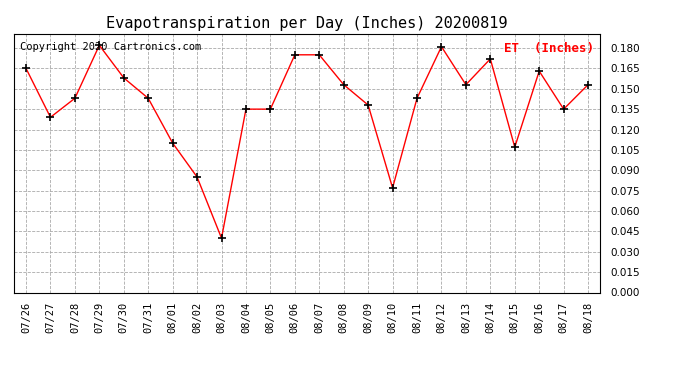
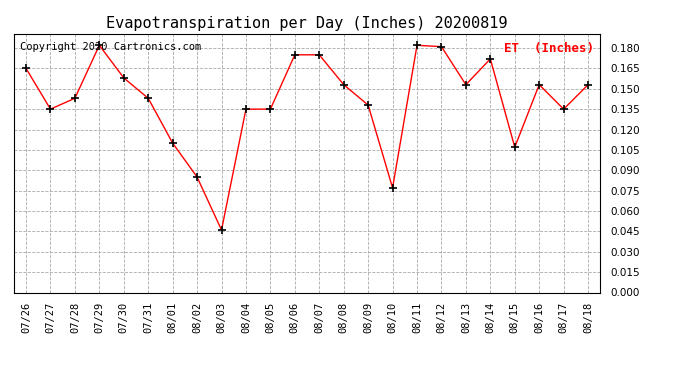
07/27: 0.129 -> 0.135
08/03: 0.040 -> 0.046
08/11: 0.143 -> 0.182
08/16: 0.163 -> 0.153
